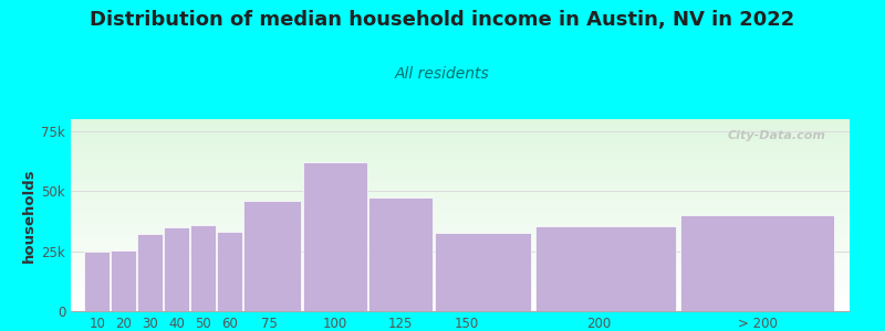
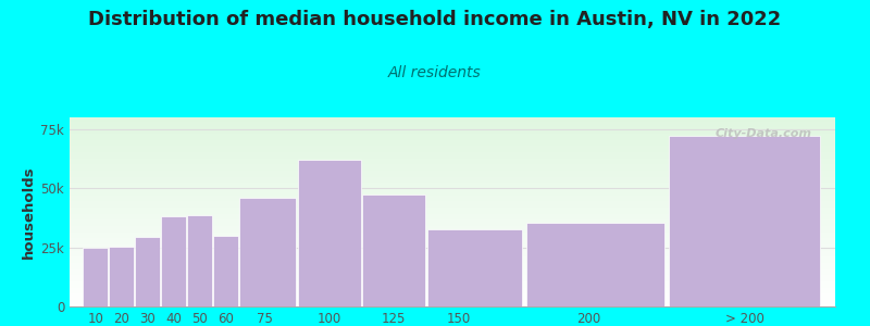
30: 32.0k -> 29.5k
40: 35.0k -> 38.0k
50: 36.0k -> 38.5k
60: 33.0k -> 30.0k
> 200: 40.0k -> 72.0k
